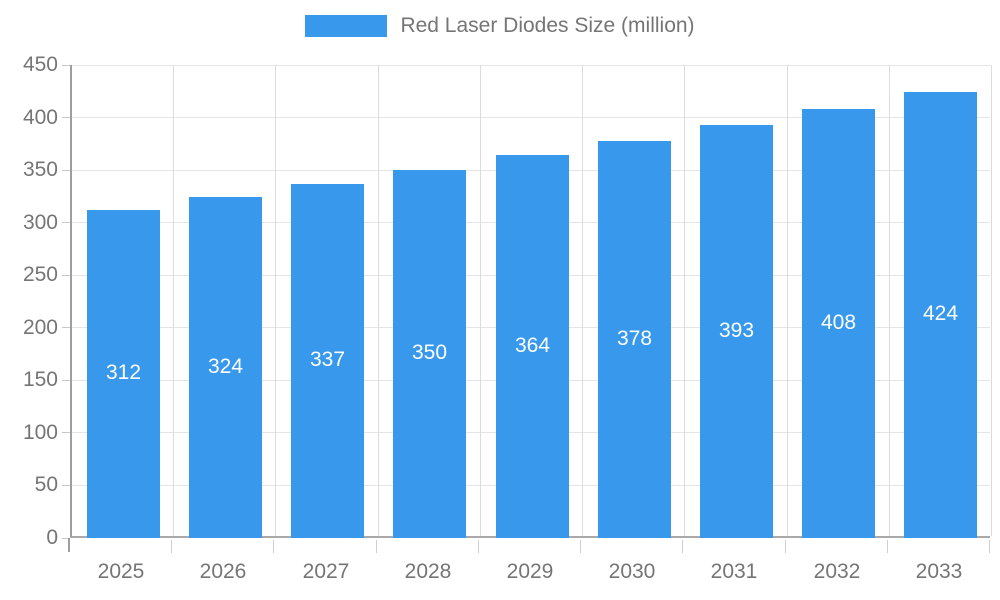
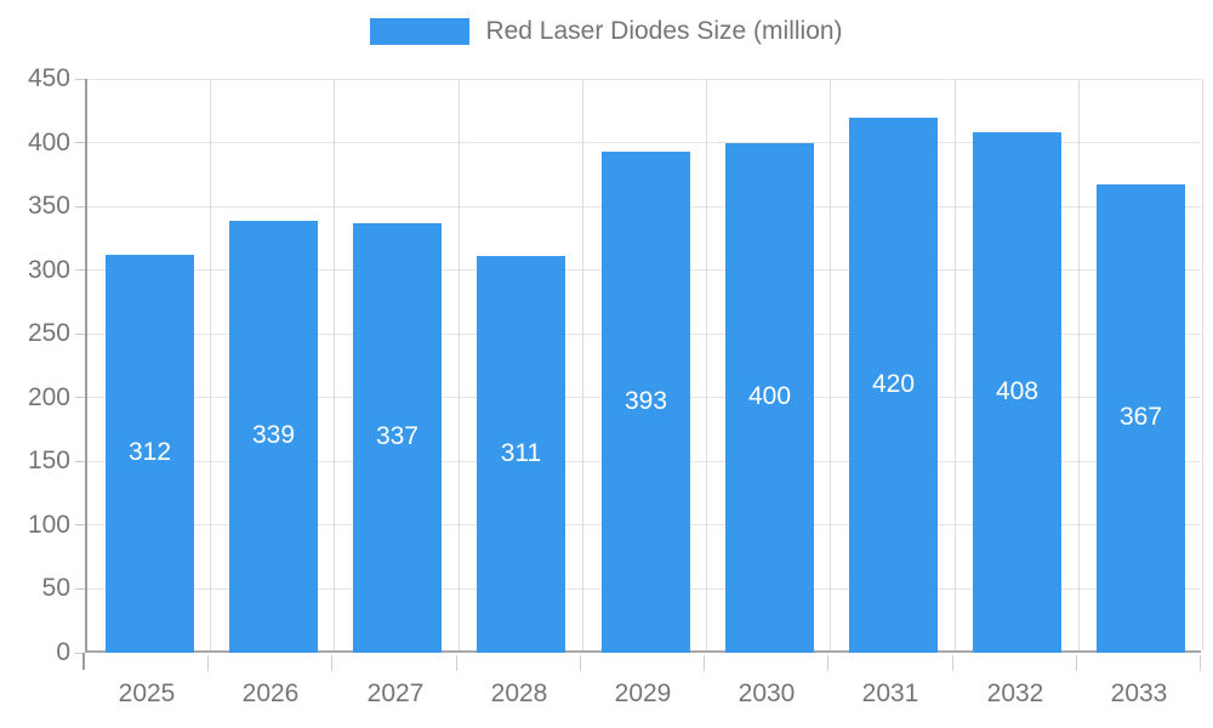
2026: 324 -> 339
2028: 350 -> 311
2029: 364 -> 393
2030: 378 -> 400
2031: 393 -> 420
2033: 424 -> 367
